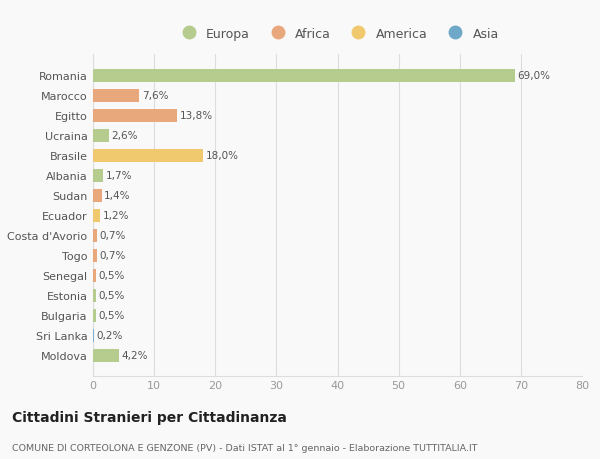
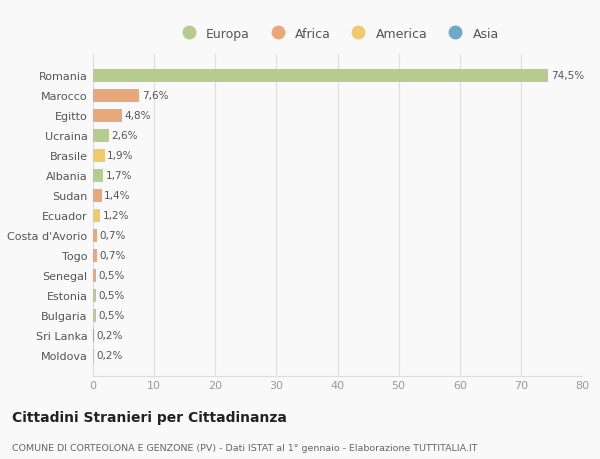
Romania: 69,0% -> 74,5%
Egitto: 13,8% -> 4,8%
Brasile: 18,0% -> 1,9%
Moldova: 4,2% -> 0,2%
